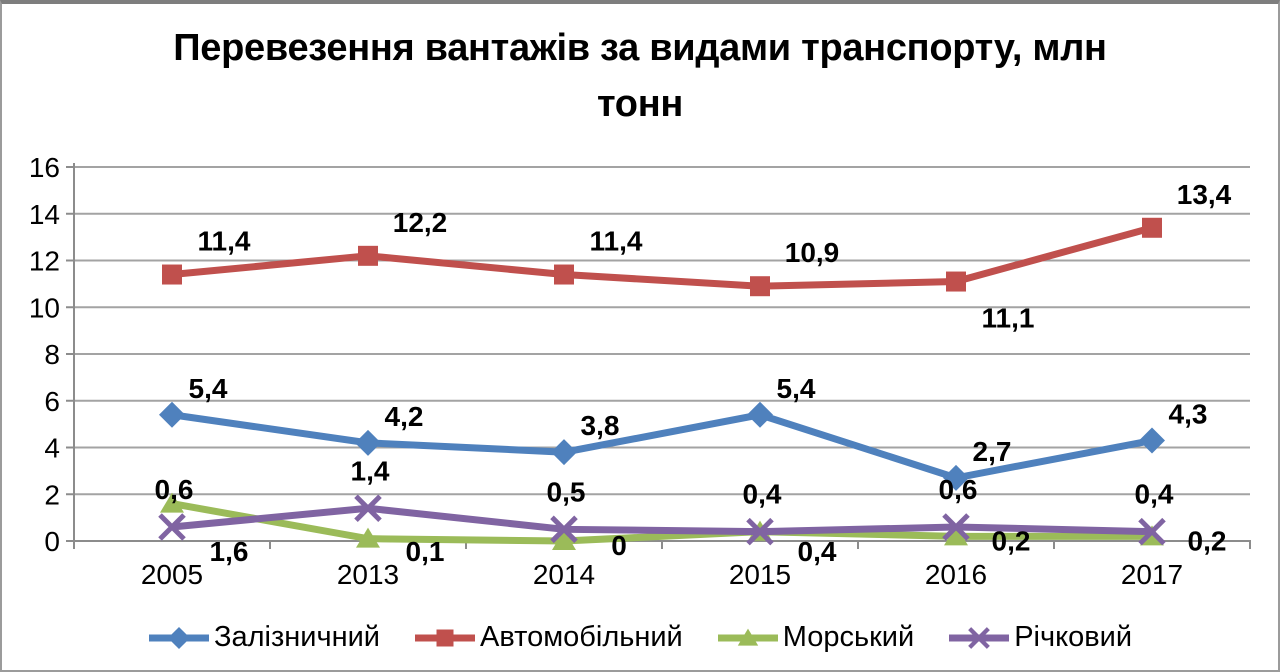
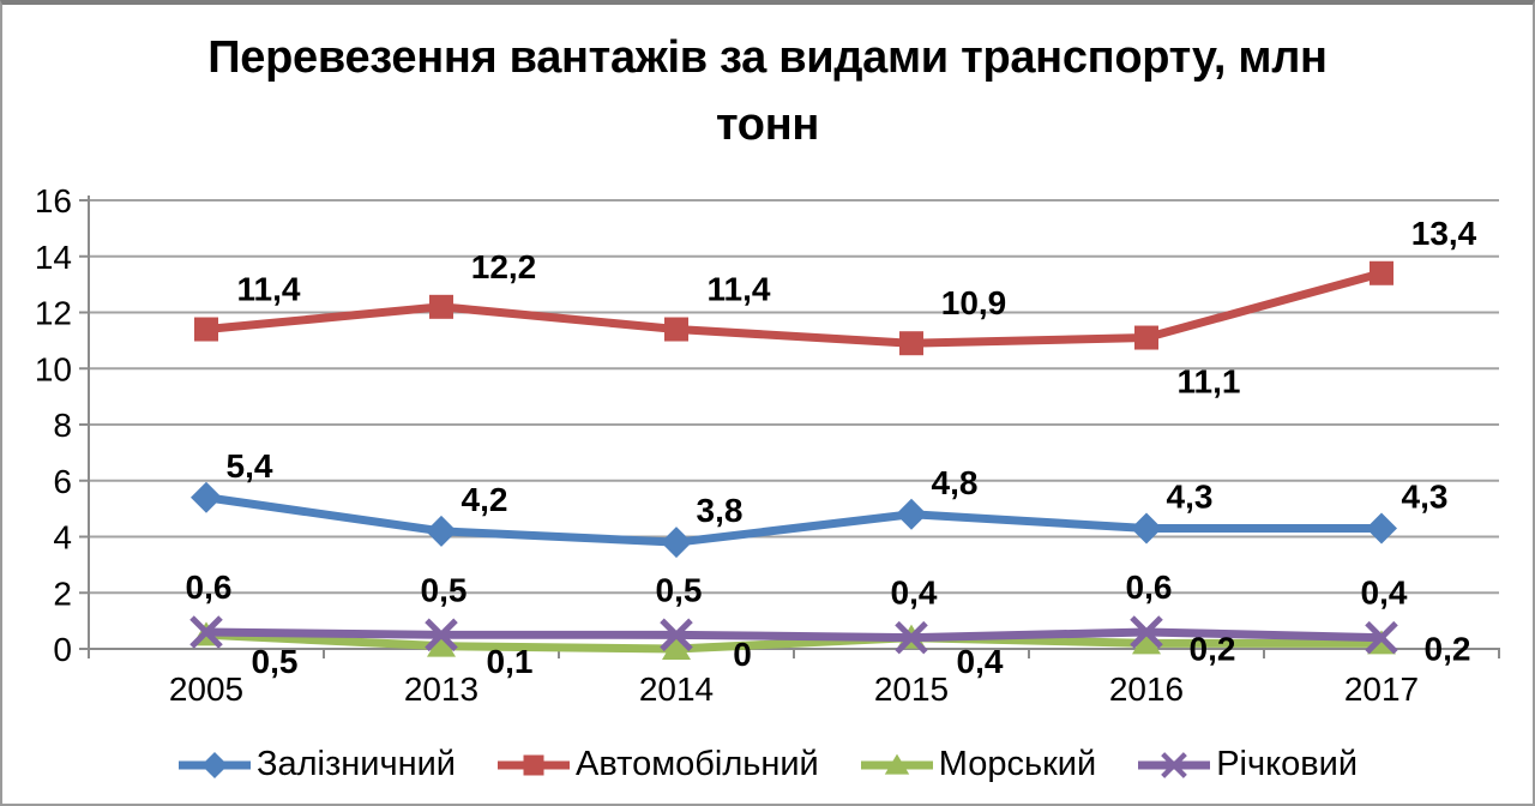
Морський/2005: 1,6 -> 0,5
Річковий/2013: 1,4 -> 0,5
Залізничний/2015: 5,4 -> 4,8
Залізничний/2016: 2,7 -> 4,3
